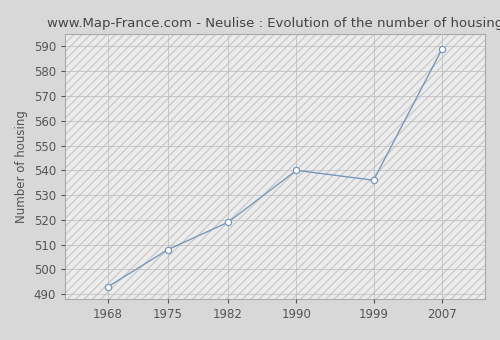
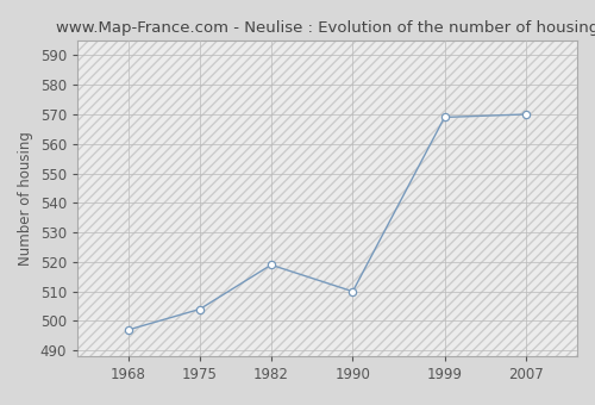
1968: 493 -> 497
1975: 508 -> 504
1990: 540 -> 510
1999: 536 -> 569
2007: 589 -> 570
